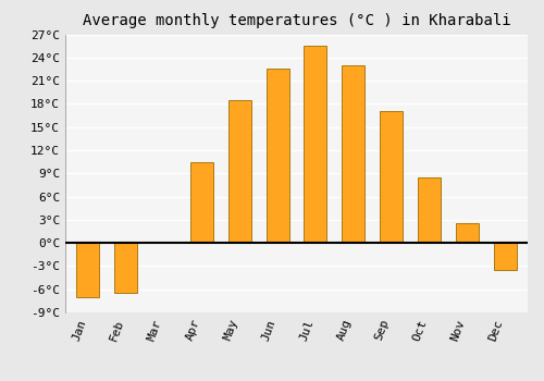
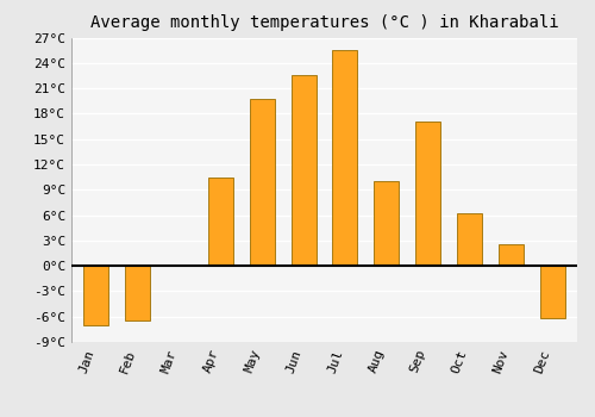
May: 18.5°C -> 19.8°C
Aug: 23.0°C -> 10.0°C
Oct: 8.5°C -> 6.2°C
Dec: -3.5°C -> -6.2°C
